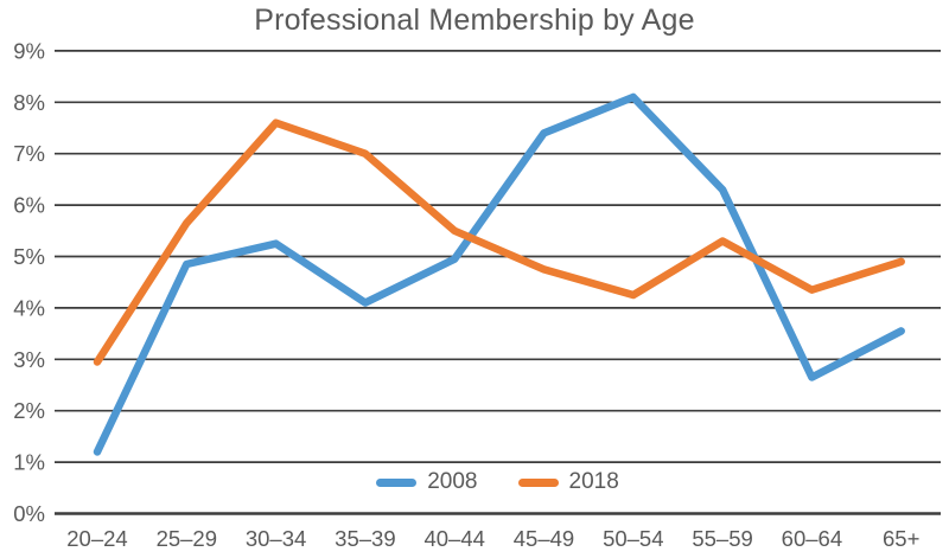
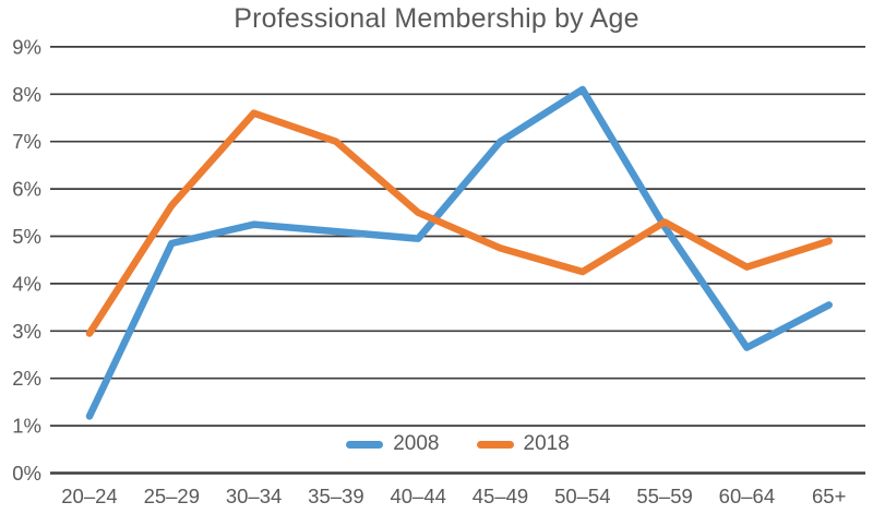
2008/35–39: 4.1% -> 5.1%
2008/45–49: 7.4% -> 7.0%
2008/55–59: 6.3% -> 5.2%
